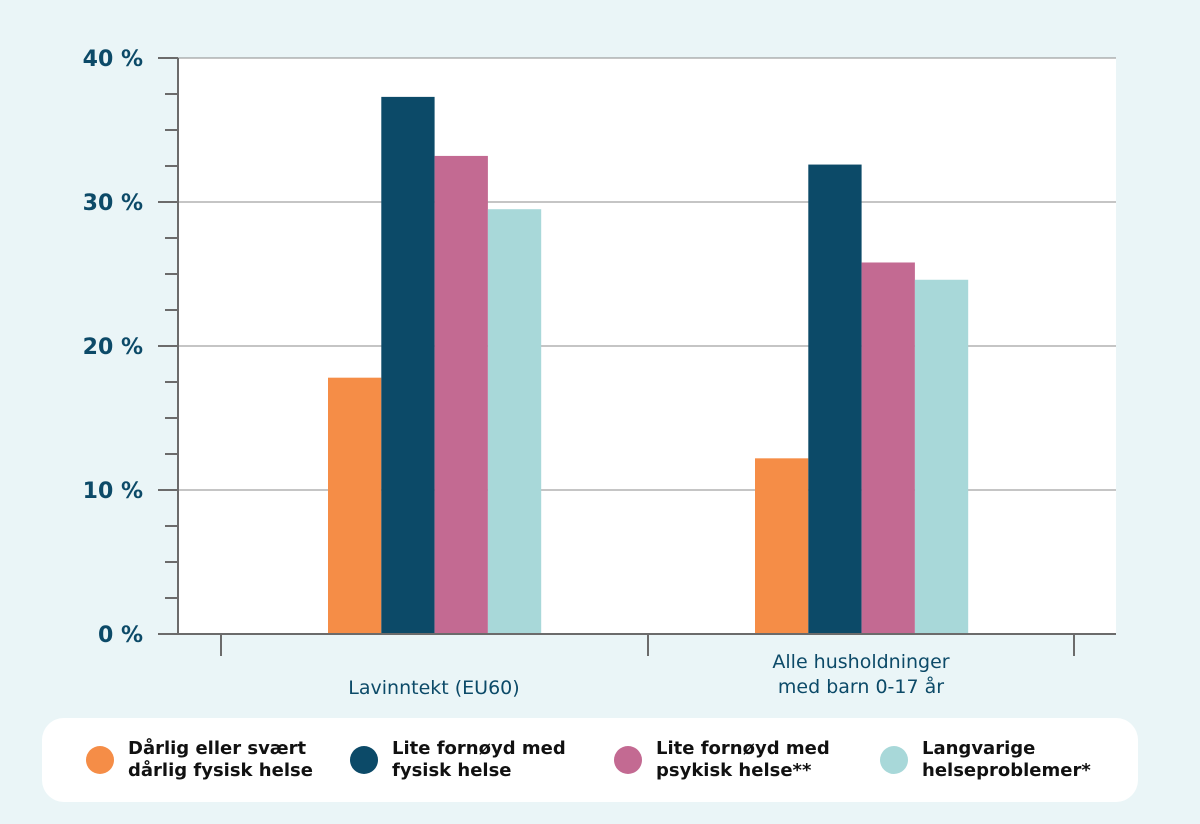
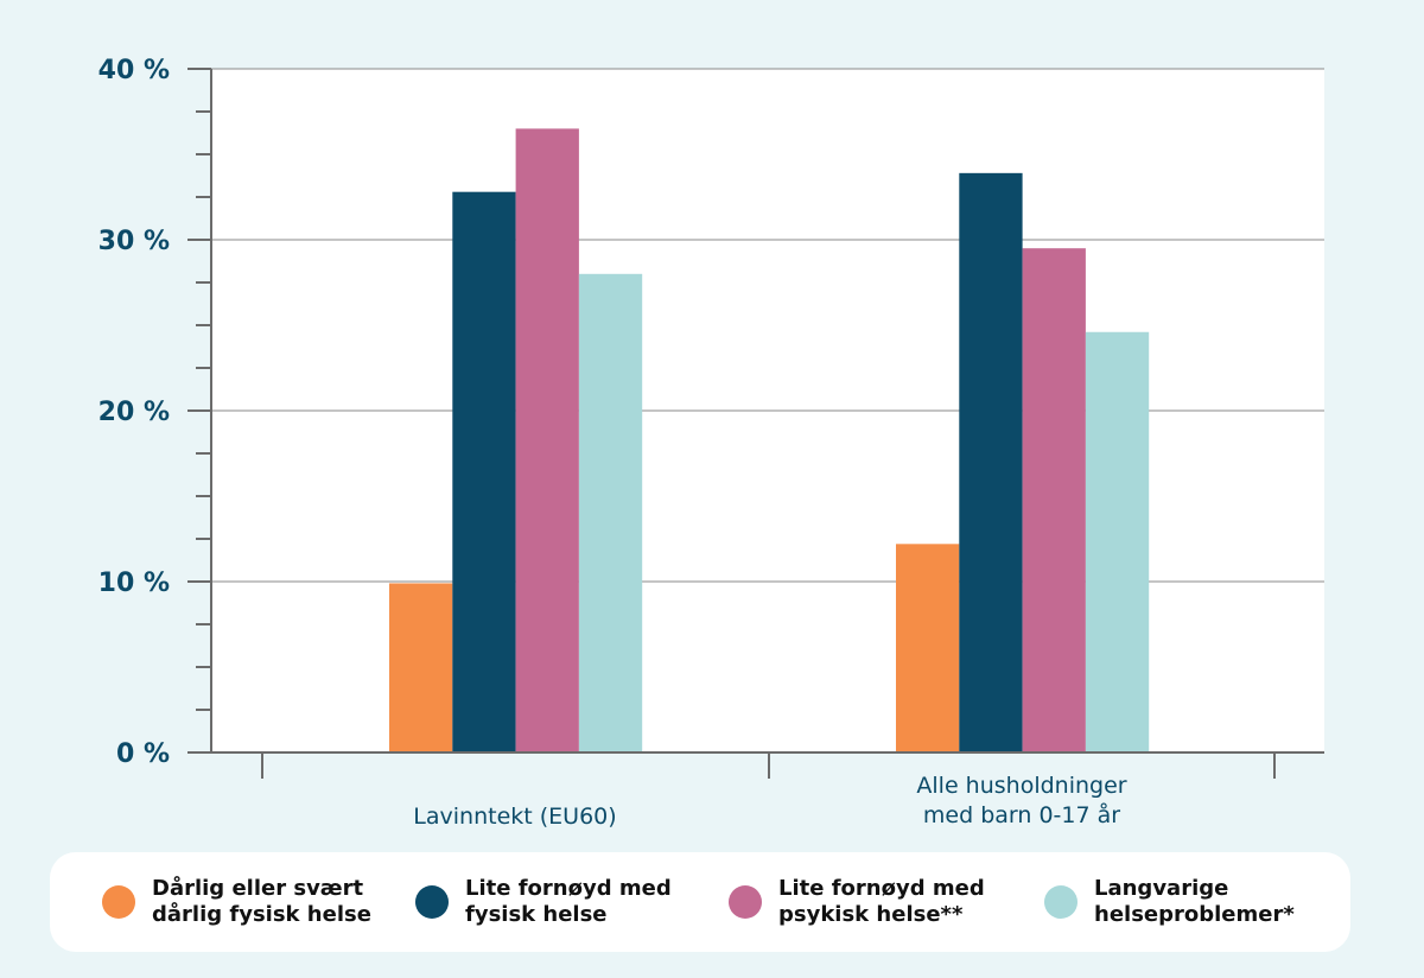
Dårlig eller svært dårlig fysisk helse/Lavinntekt (EU60): 17.8% -> 9.9%
Lite fornøyd med fysisk helse/Lavinntekt (EU60): 37.3% -> 32.8%
Lite fornøyd med psykisk helse**/Lavinntekt (EU60): 33.2% -> 36.5%
Langvarige helseproblemer*/Lavinntekt (EU60): 29.5% -> 28.0%
Lite fornøyd med fysisk helse/Alle husholdninger med barn 0-17 år: 32.6% -> 33.9%
Lite fornøyd med psykisk helse**/Alle husholdninger med barn 0-17 år: 25.8% -> 29.5%
